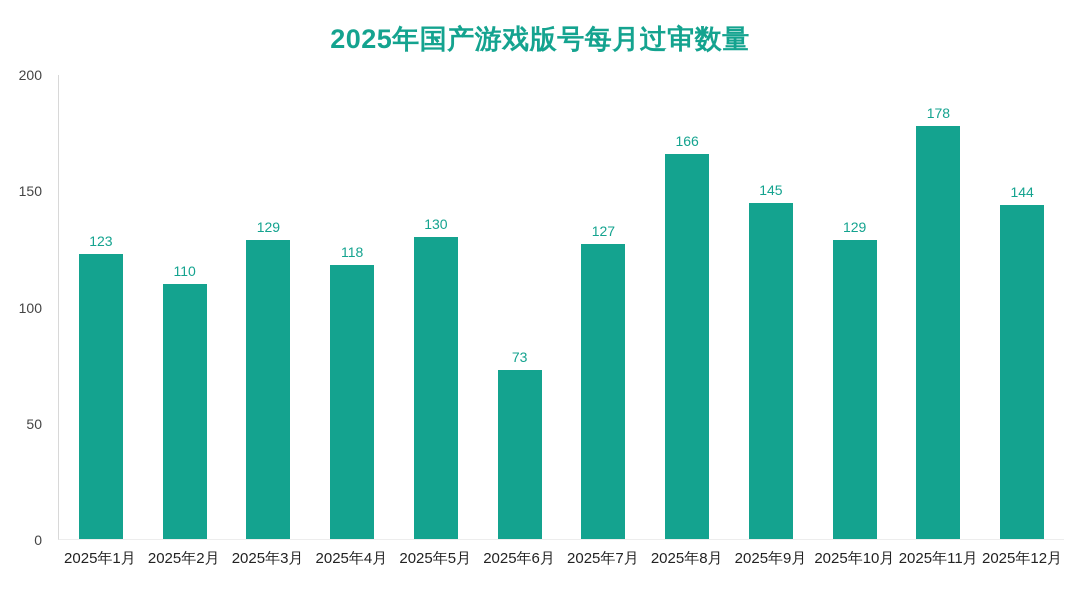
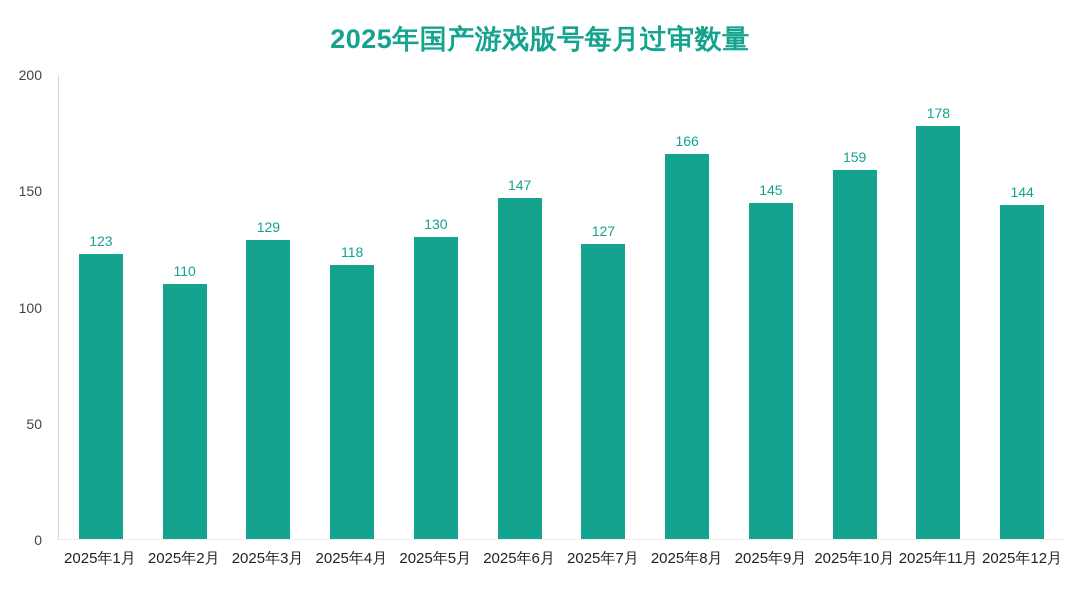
2025年6月: 73 -> 147
2025年10月: 129 -> 159
